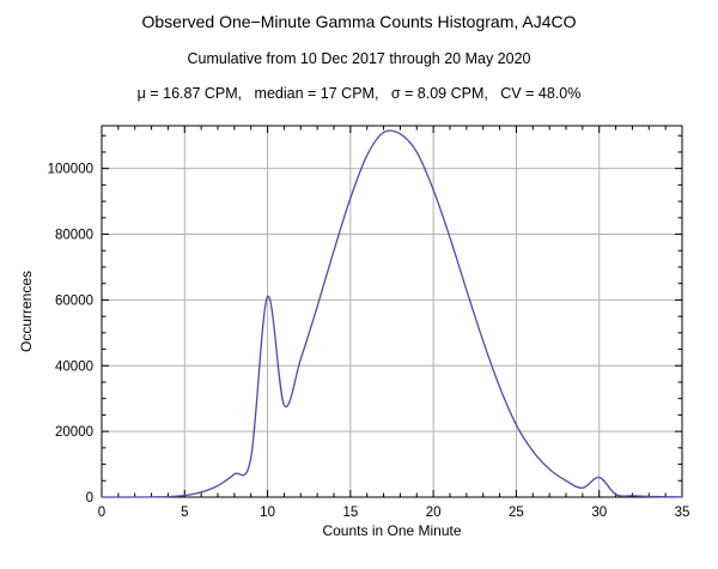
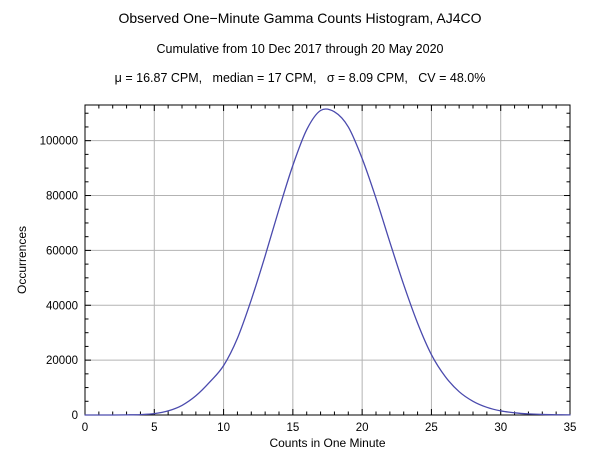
10: 61000 -> 18000
30: 6000 -> 2000
